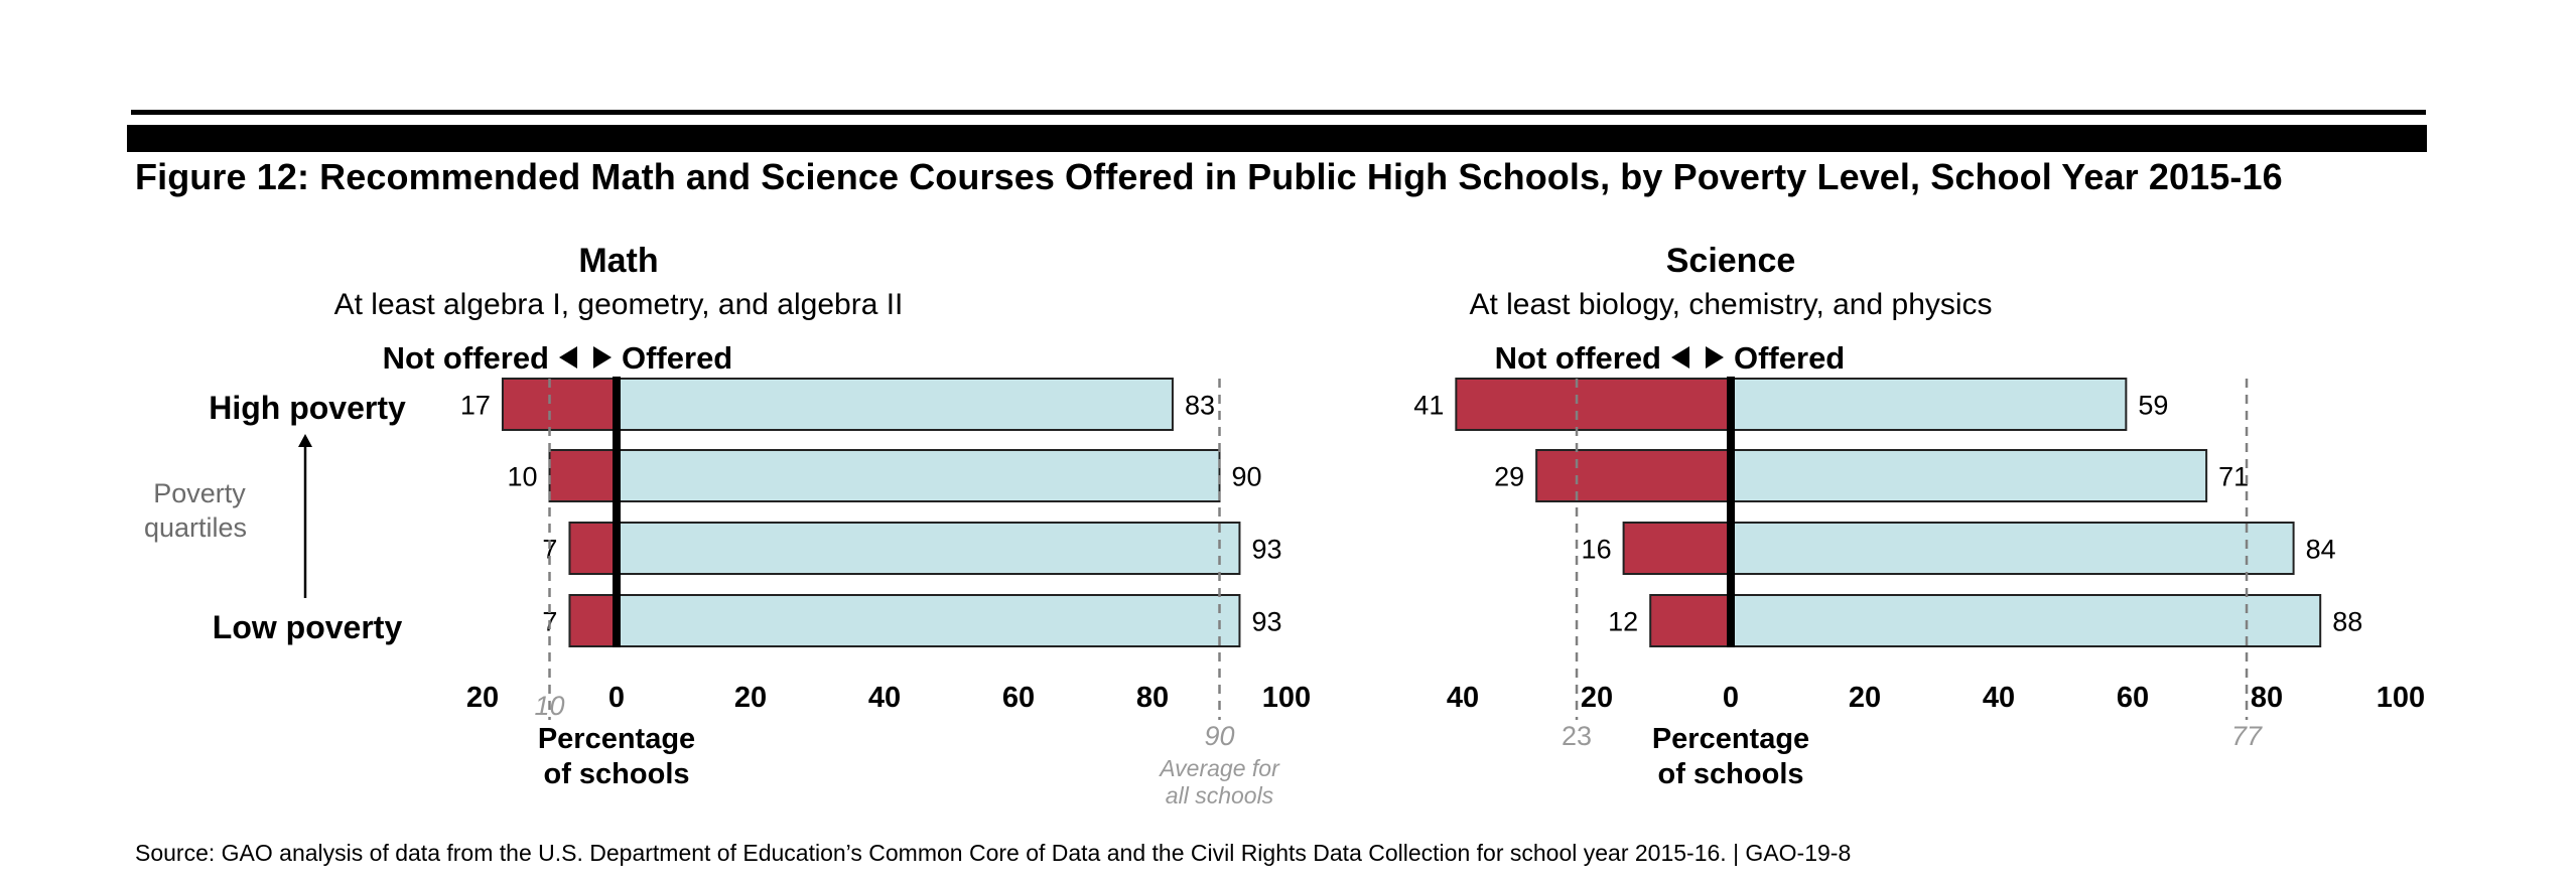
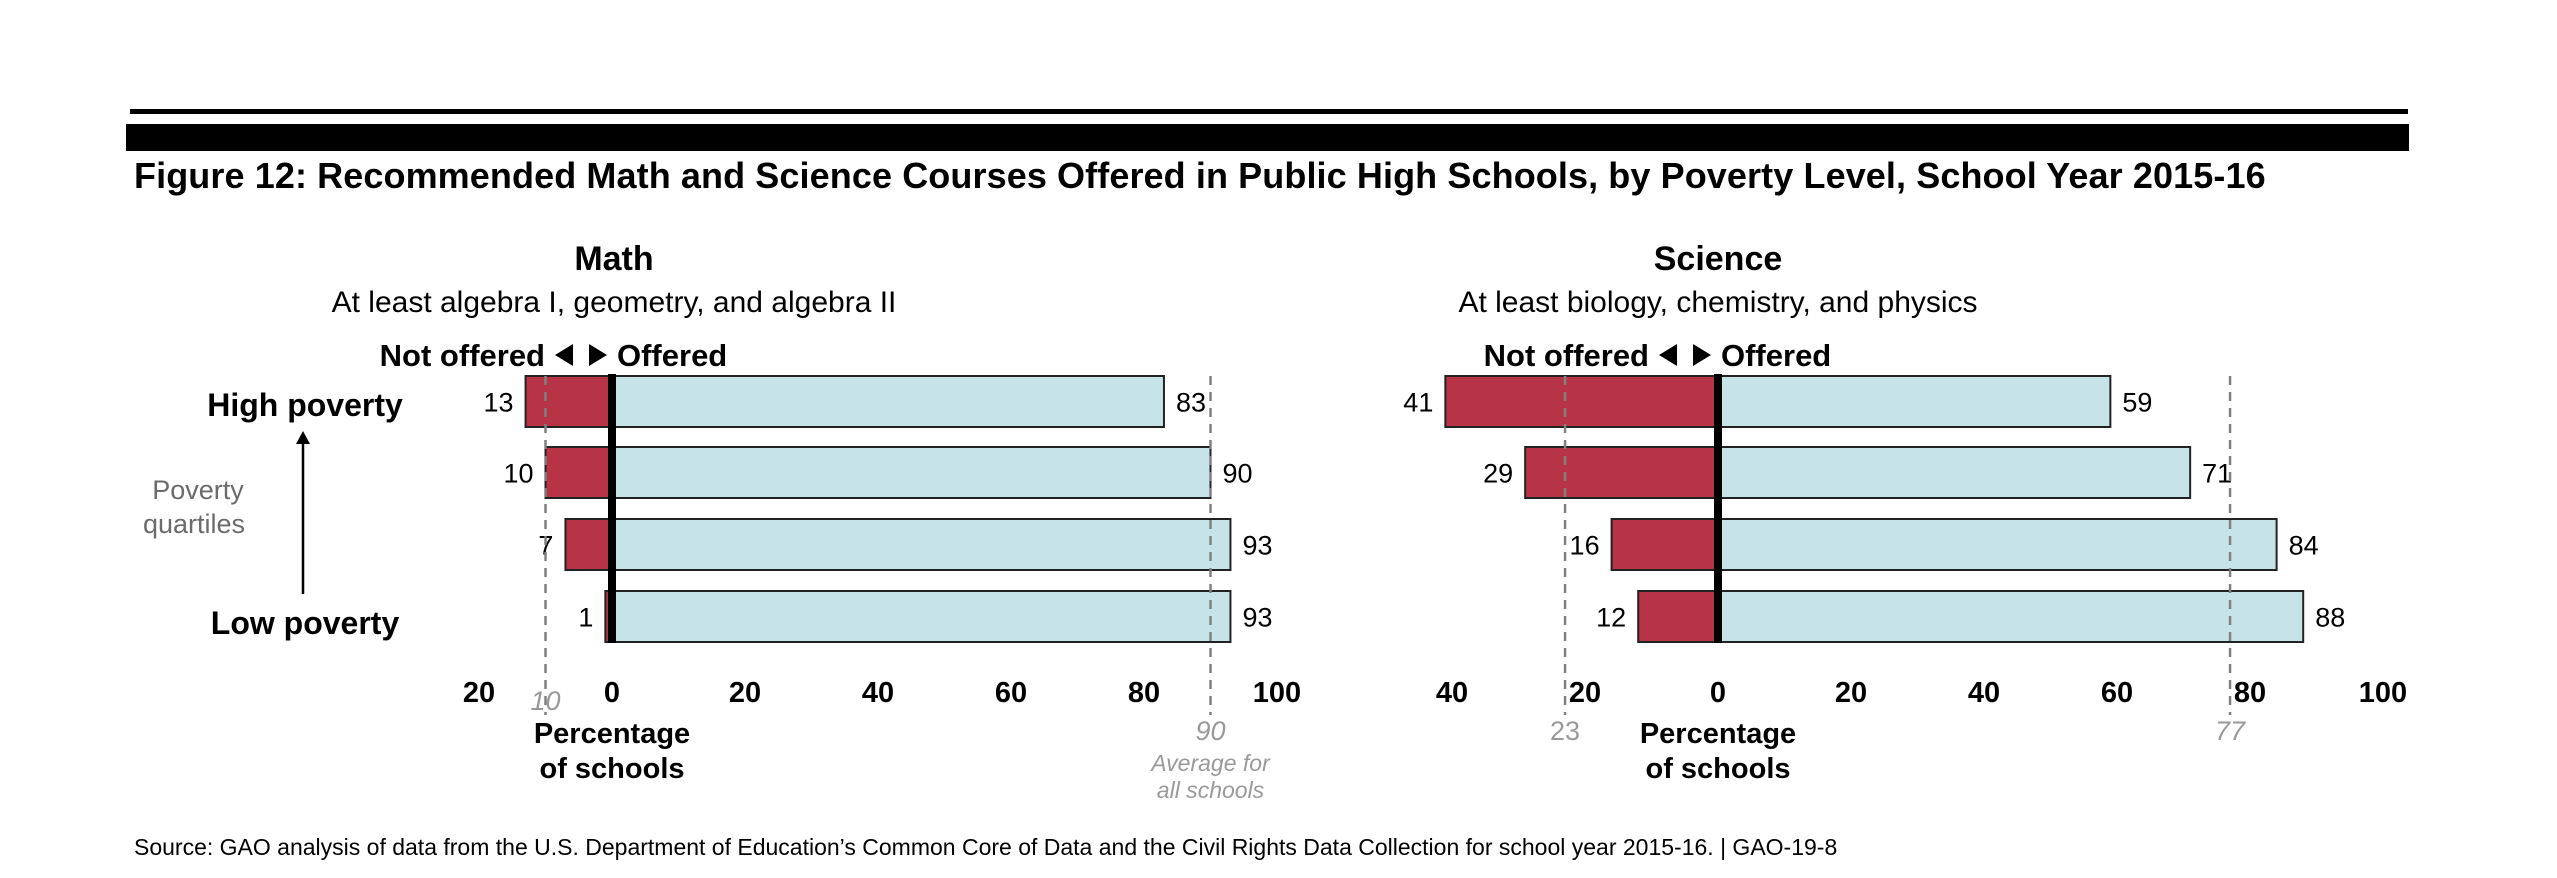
Math/Not offered/High poverty: 17 -> 13
Math/Not offered/Low poverty: 7 -> 1
